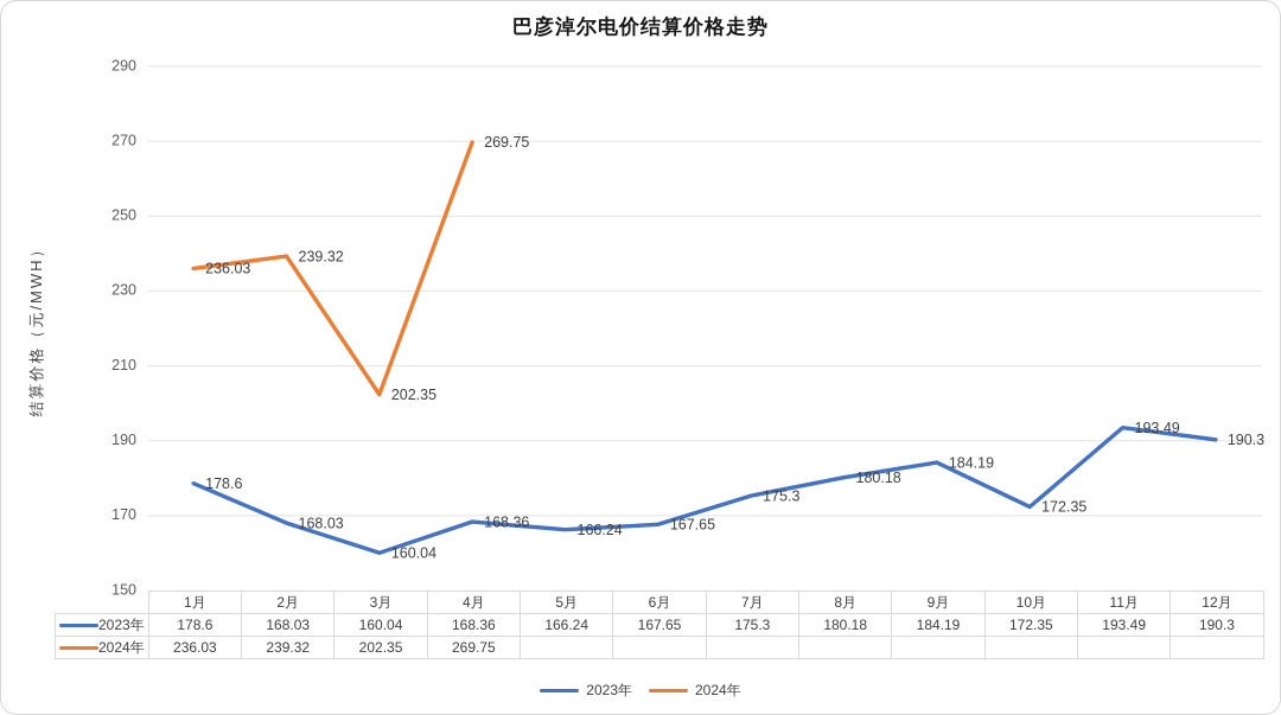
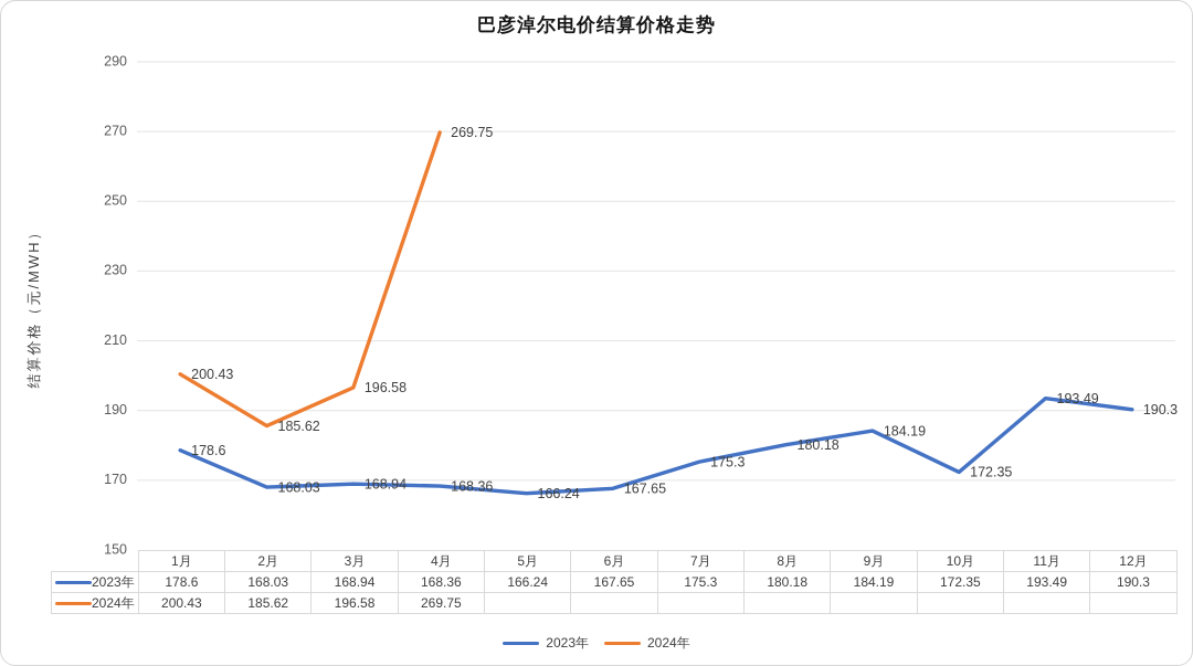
2024年/1月: 236.03 -> 200.43
2024年/2月: 239.32 -> 185.62
2023年/3月: 160.04 -> 168.94
2024年/3月: 202.35 -> 196.58
